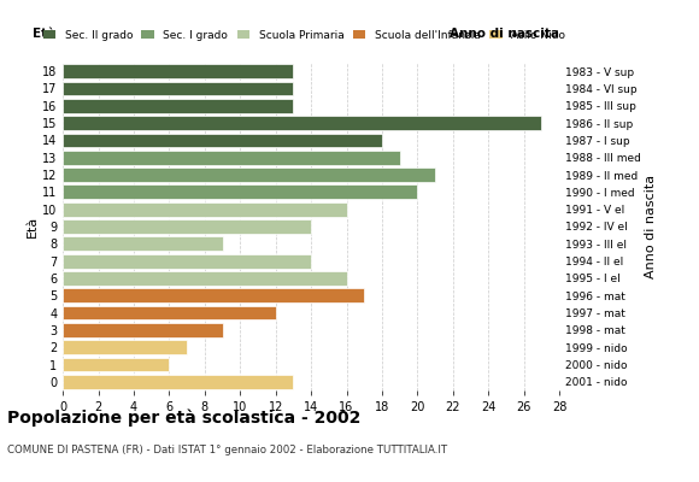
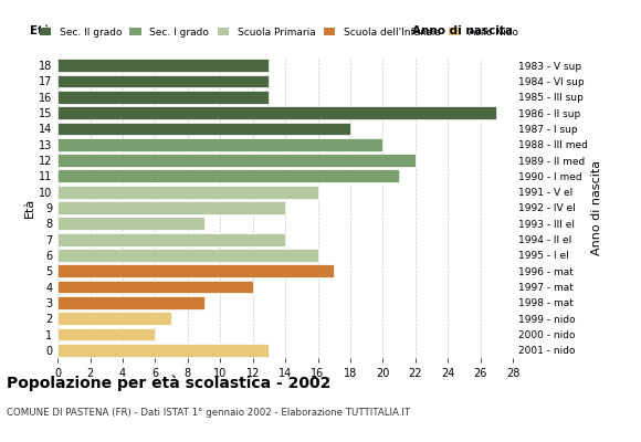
13: 19 -> 20
12: 21 -> 22
11: 20 -> 21
